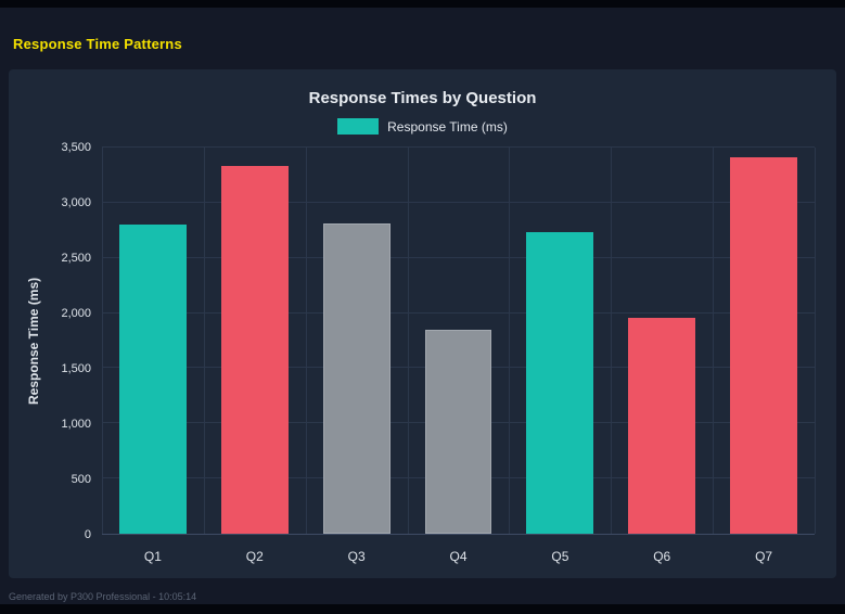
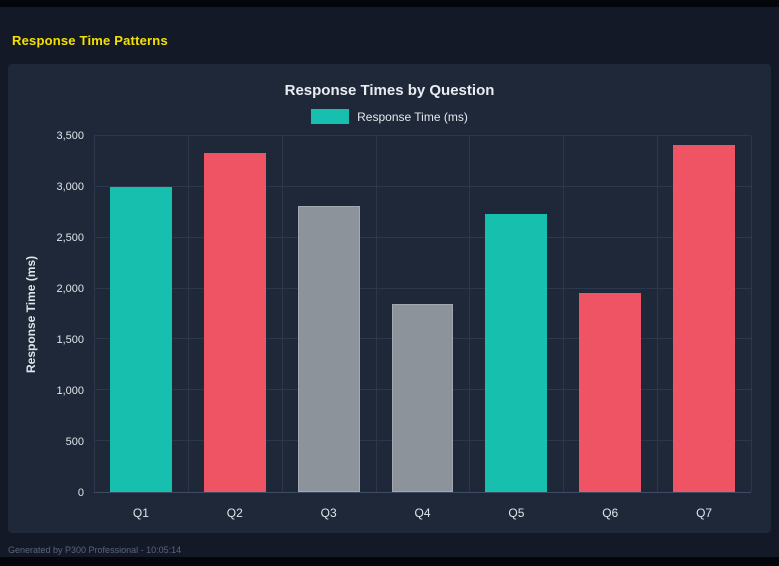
Q1: 2800 -> 3000
